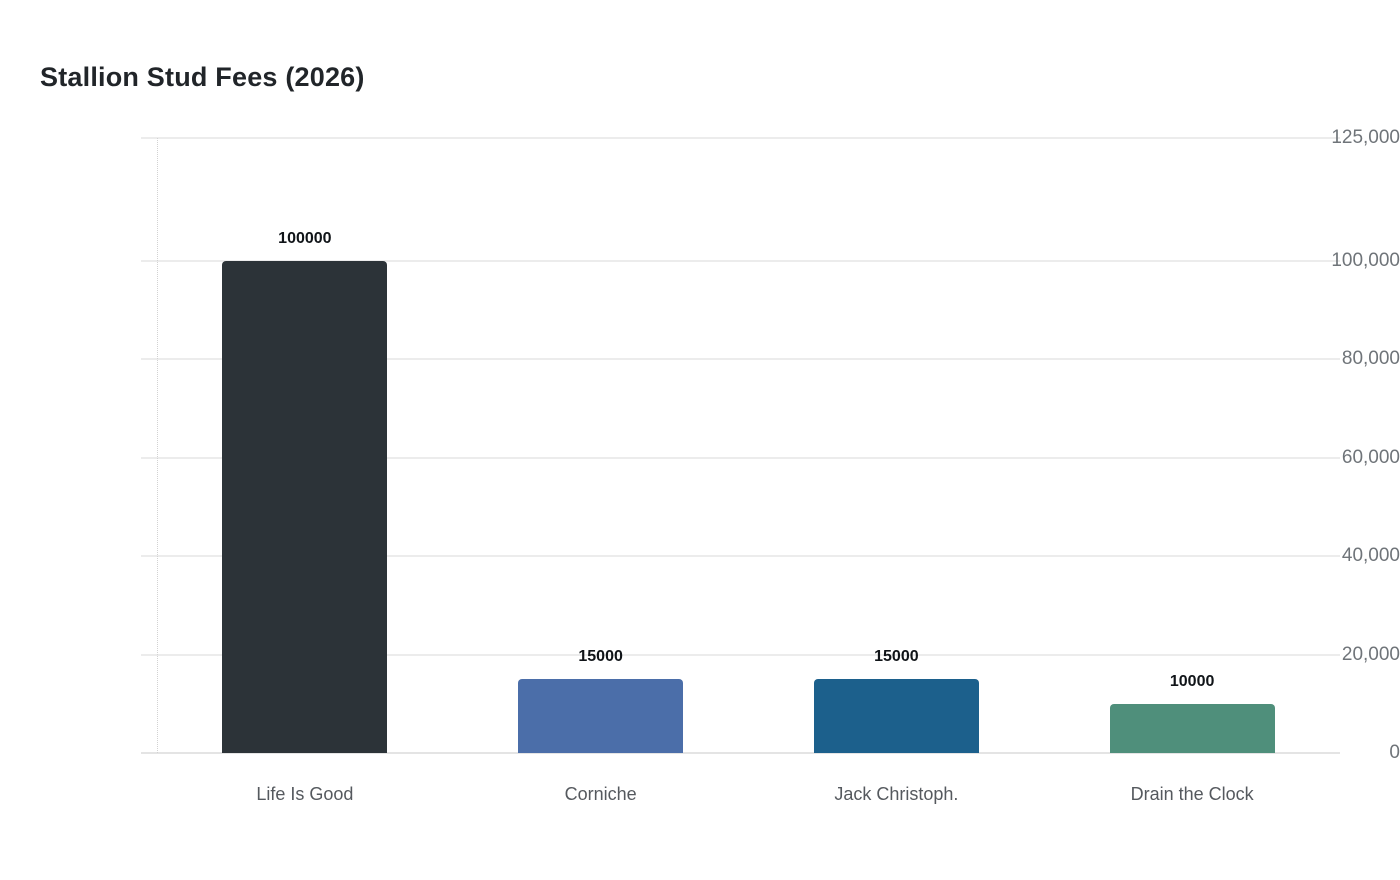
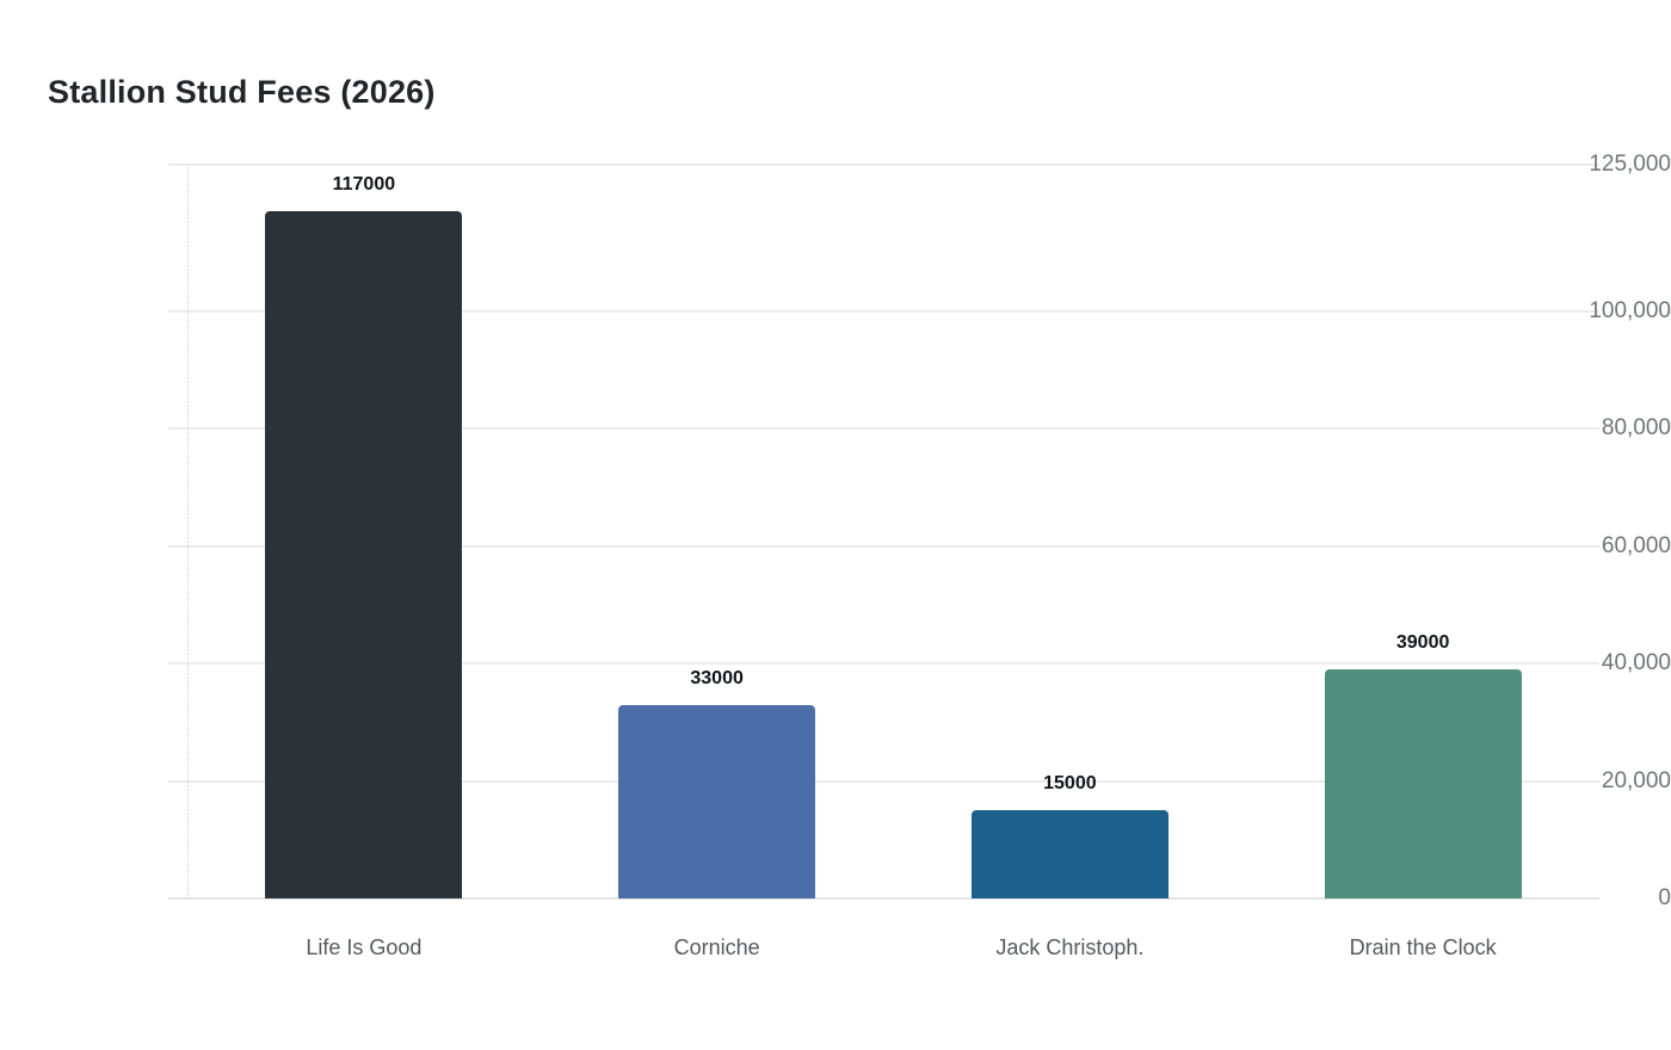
Life Is Good: 100000 -> 117000
Corniche: 15000 -> 33000
Drain the Clock: 10000 -> 39000
